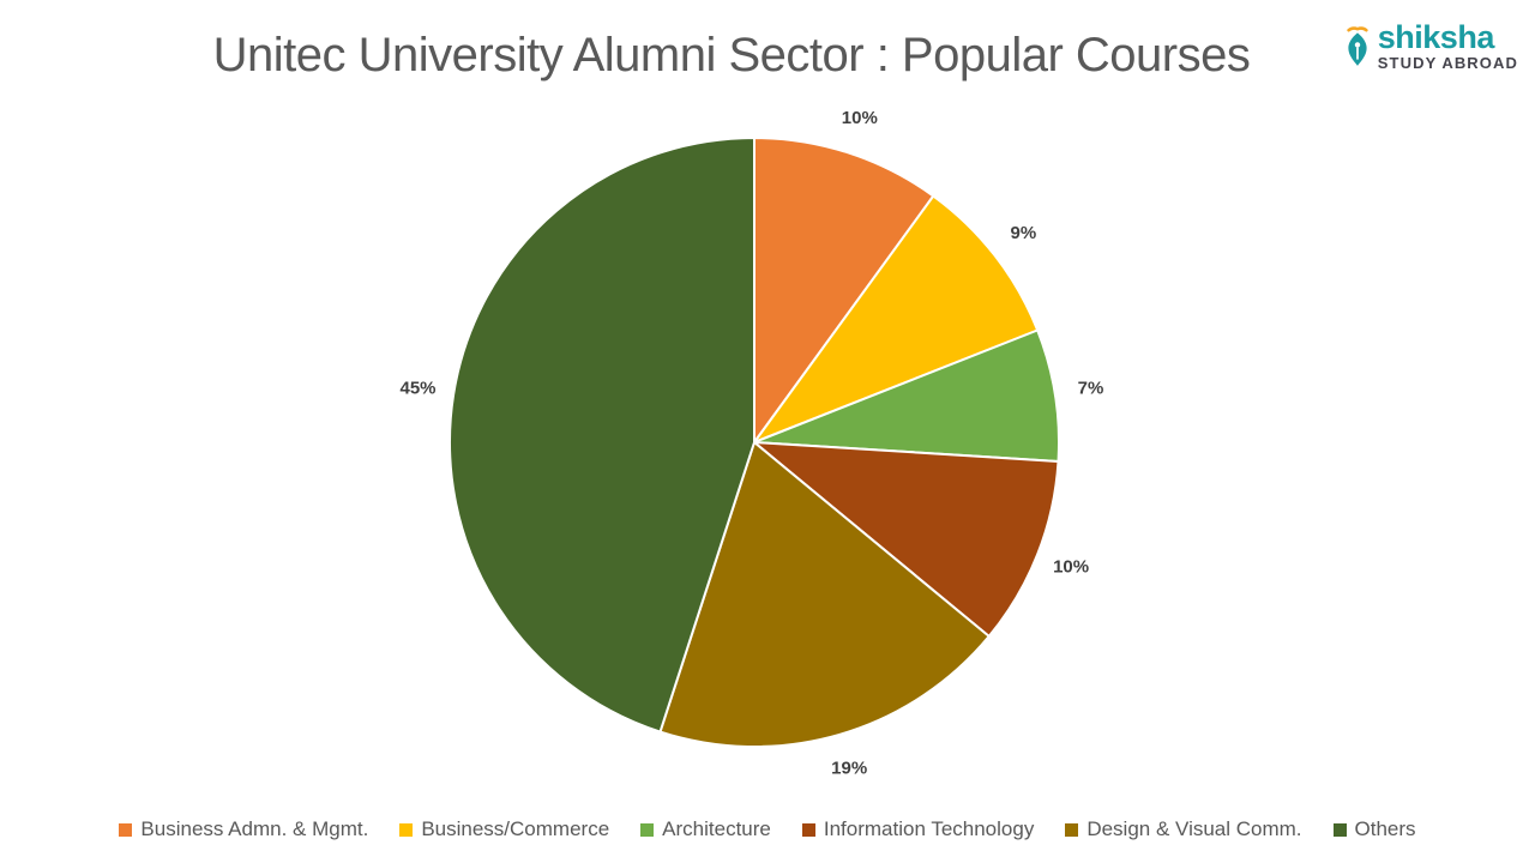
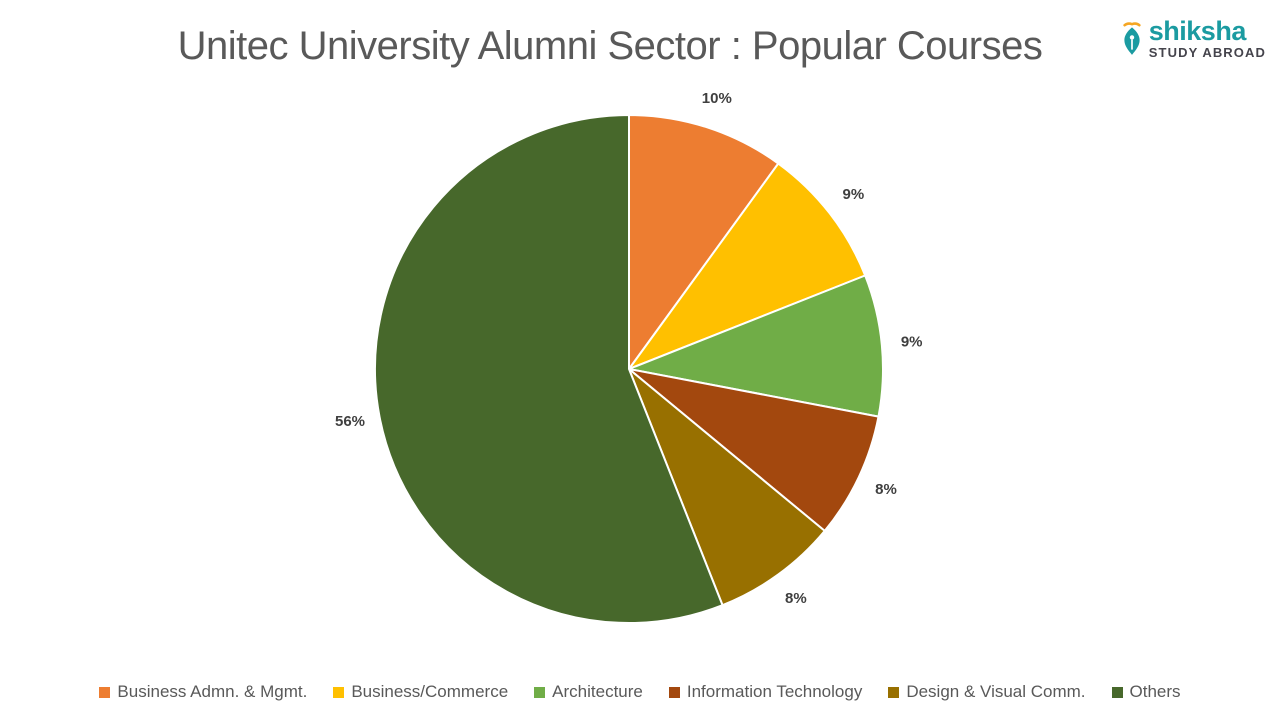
Architecture: 7% -> 9%
Information Technology: 10% -> 8%
Design & Visual Comm.: 19% -> 8%
Others: 45% -> 56%
